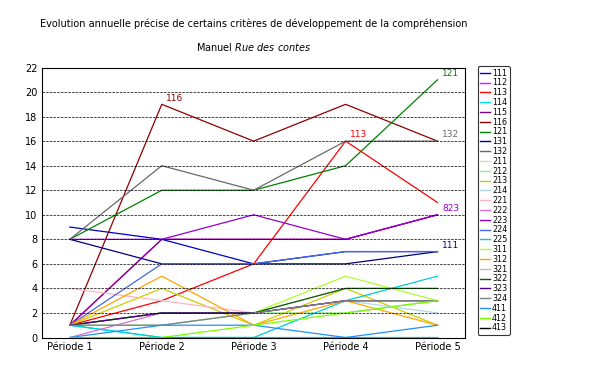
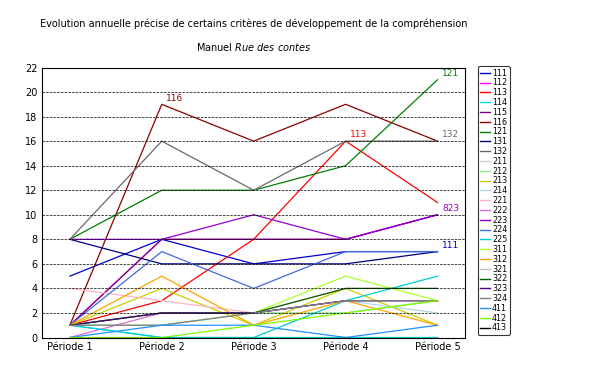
111/Période 1: 9 -> 5
132/Période 2: 14 -> 16
224/Période 2: 6 -> 7
113/Période 3: 6 -> 8
224/Période 3: 6 -> 4
